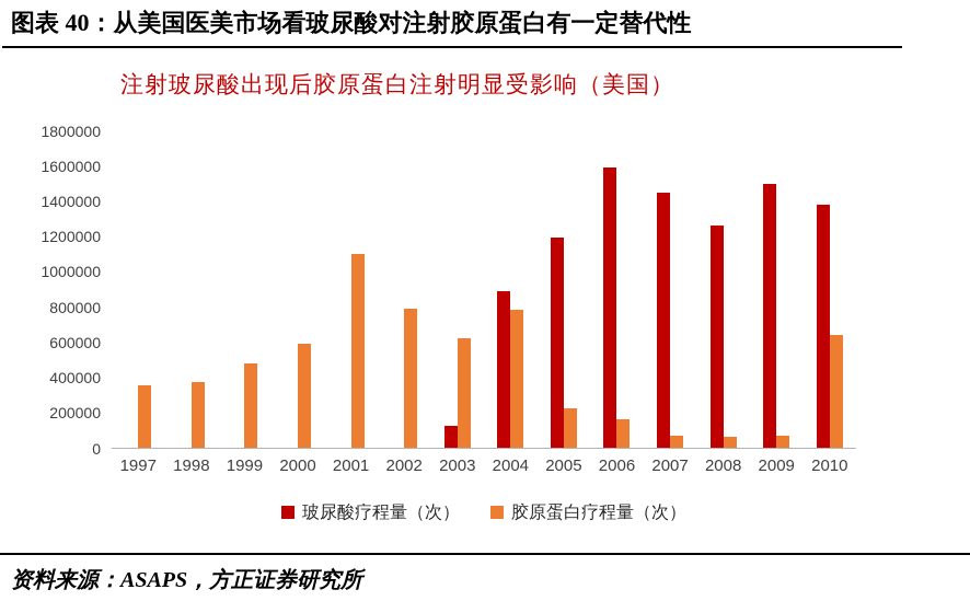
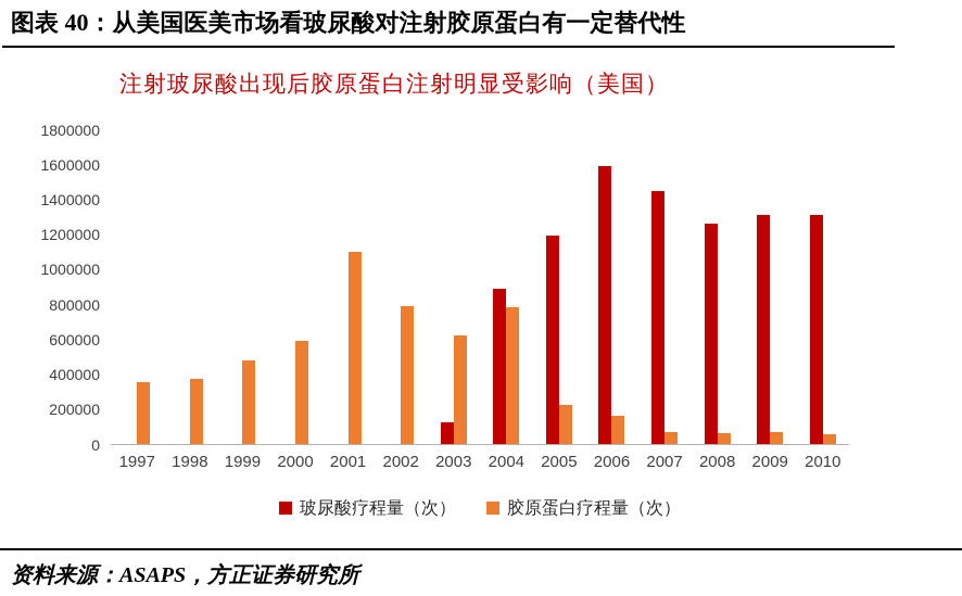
玻尿酸疗程量（次）/2009: 1500000 -> 1310000
玻尿酸疗程量（次）/2010: 1380000 -> 1310000
胶原蛋白疗程量（次）/2010: 640000 -> 60000
